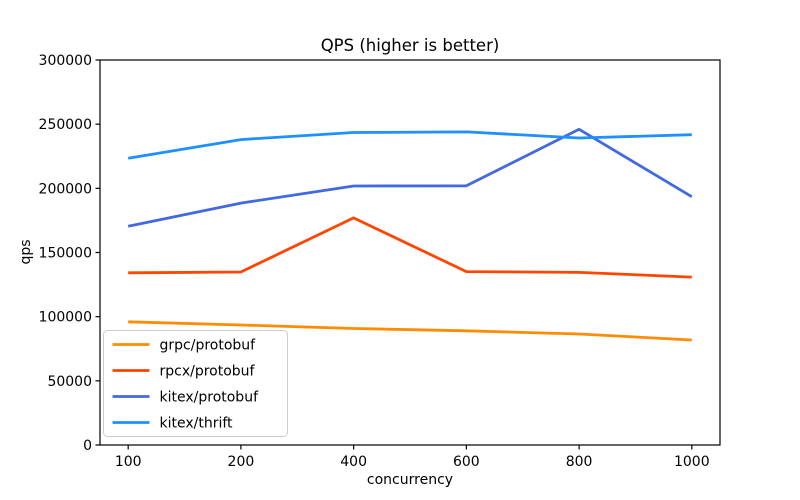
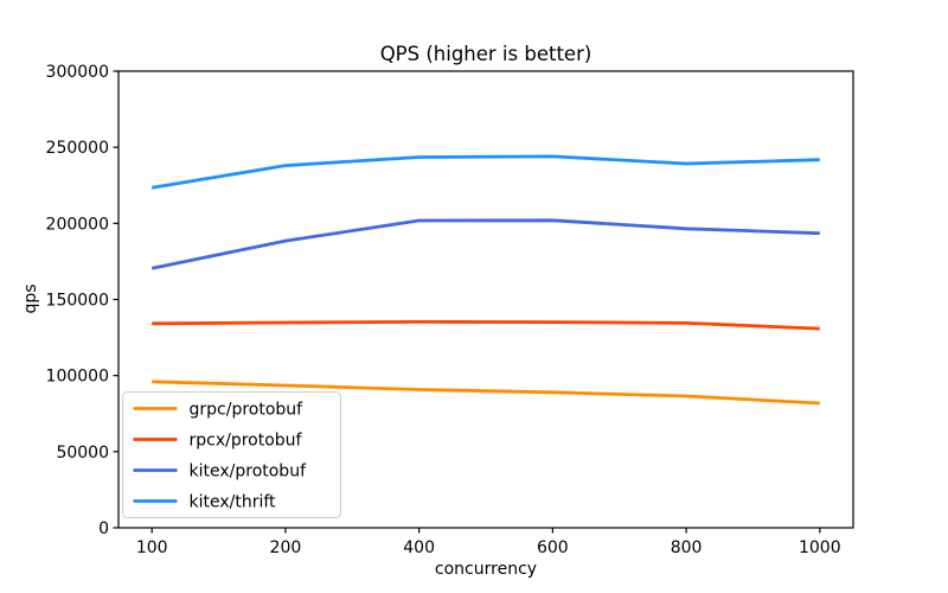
rpcx/protobuf/400: 177000 -> 135000
kitex/protobuf/800: 246000 -> 196000
